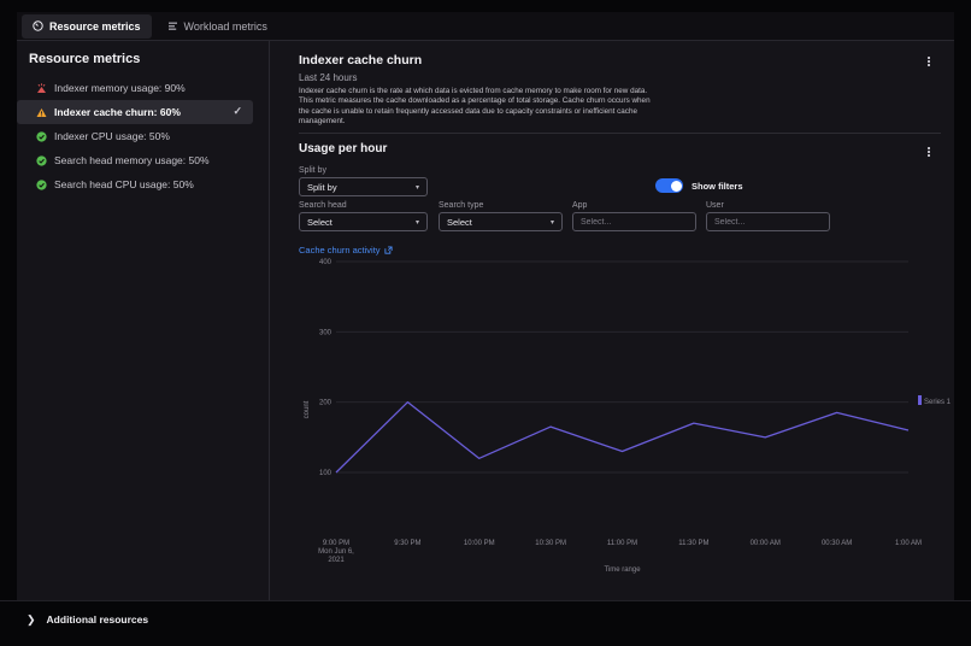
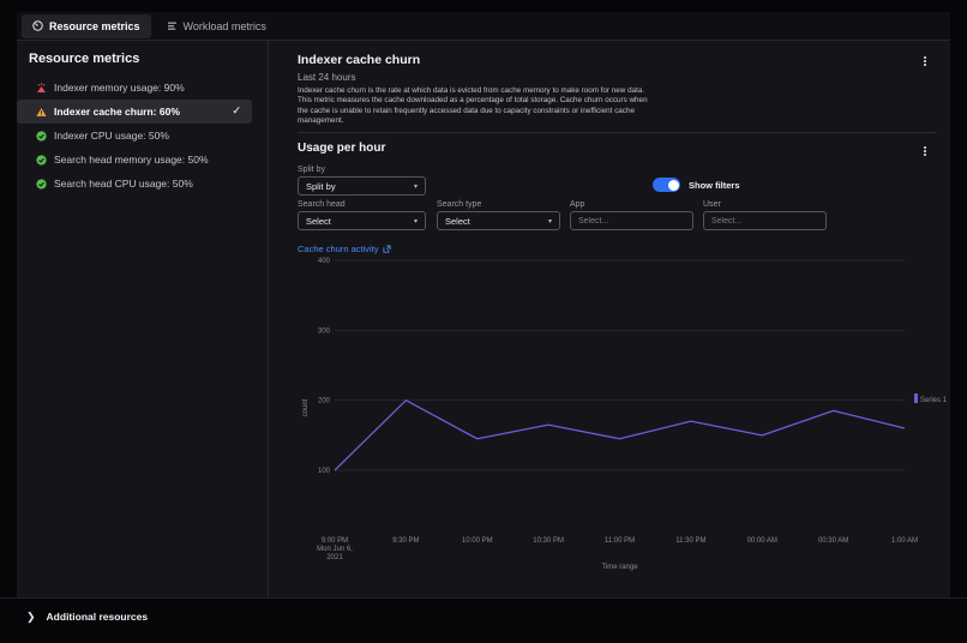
10:00 PM: 120 -> 140
11:00 PM: 130 -> 140
